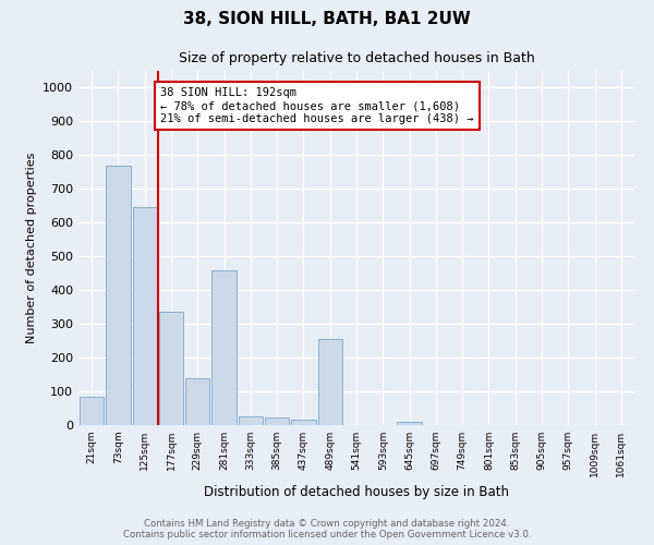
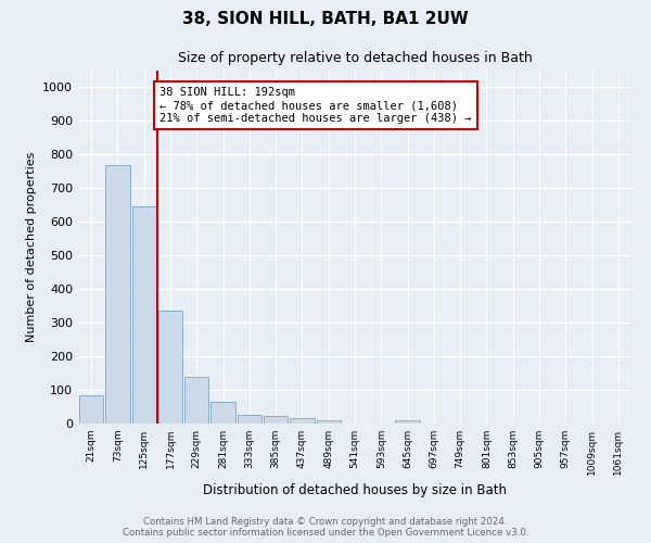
281sqm: 460 -> 65
489sqm: 255 -> 10
